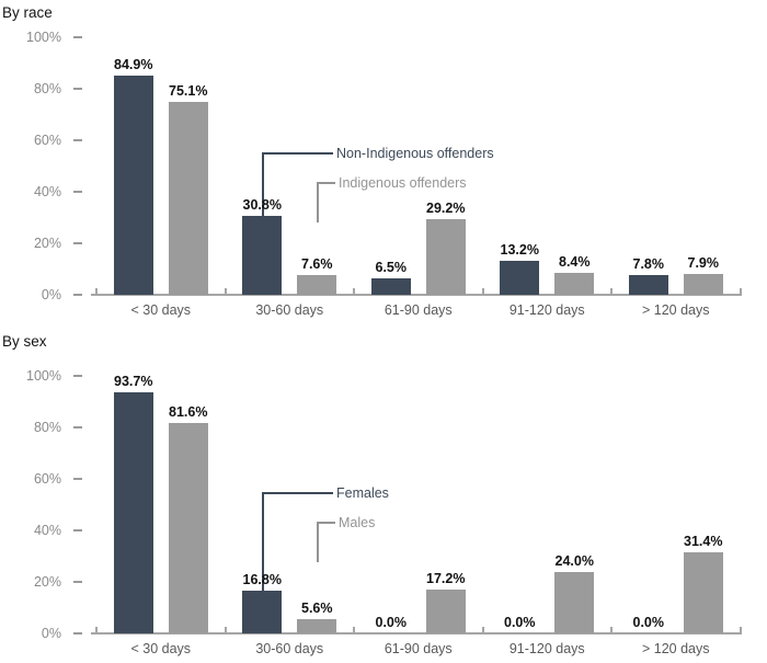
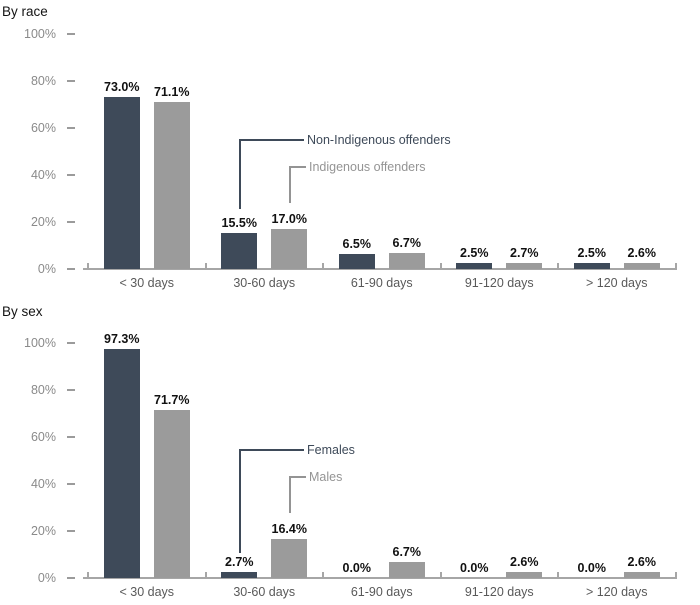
By race/Non-Indigenous offenders/< 30 days: 84.9% -> 73.0%
By race/Indigenous offenders/< 30 days: 75.1% -> 71.1%
By race/Non-Indigenous offenders/30-60 days: 30.8% -> 15.5%
By race/Indigenous offenders/30-60 days: 7.6% -> 17.0%
By race/Indigenous offenders/61-90 days: 29.2% -> 6.7%
By race/Non-Indigenous offenders/91-120 days: 13.2% -> 2.5%
By race/Indigenous offenders/91-120 days: 8.4% -> 2.7%
By race/Non-Indigenous offenders/> 120 days: 7.8% -> 2.5%
By race/Indigenous offenders/> 120 days: 7.9% -> 2.6%
By sex/Females/< 30 days: 93.7% -> 97.3%
By sex/Males/< 30 days: 81.6% -> 71.7%
By sex/Females/30-60 days: 16.8% -> 2.7%
By sex/Males/30-60 days: 5.6% -> 16.4%
By sex/Males/61-90 days: 17.2% -> 6.7%
By sex/Males/91-120 days: 24.0% -> 2.6%
By sex/Males/> 120 days: 31.4% -> 2.6%
